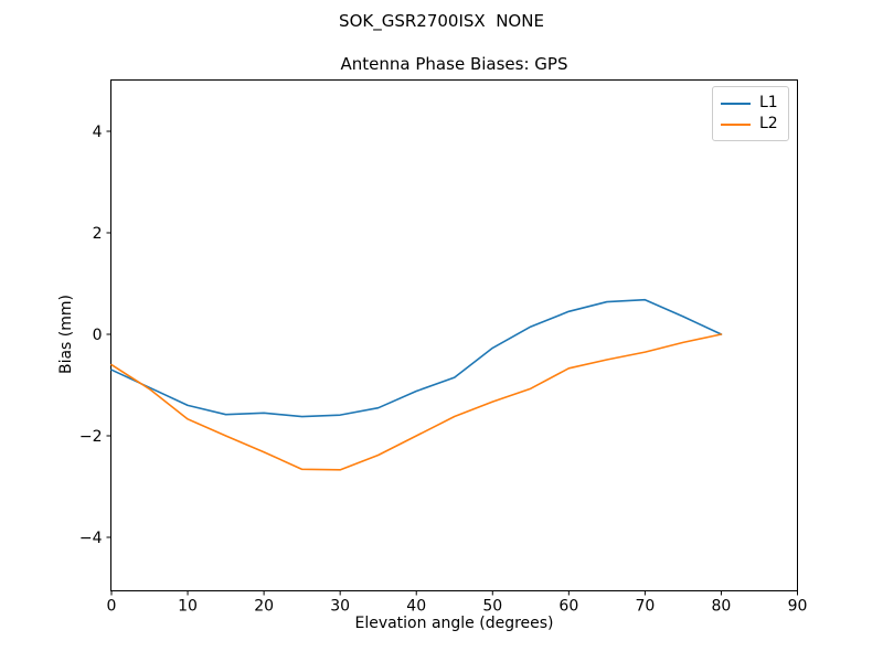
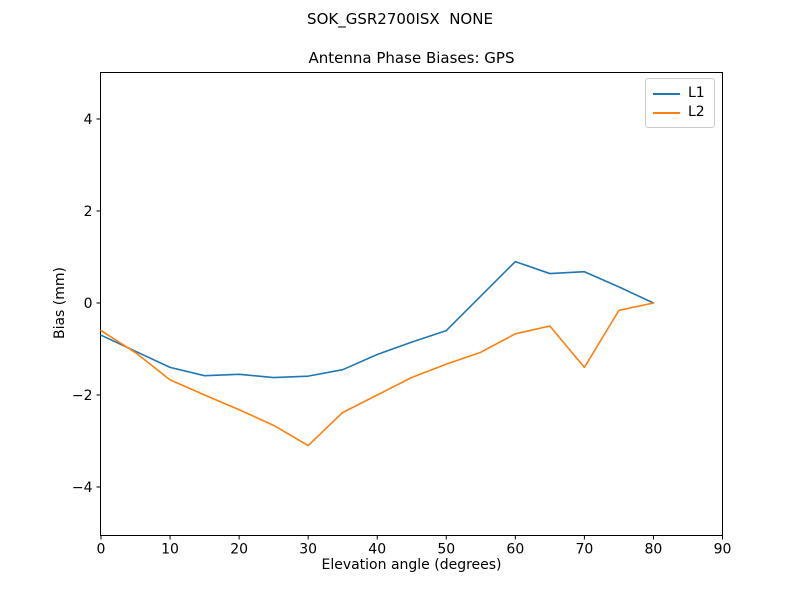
L2/30: -2.7 -> -3.1
L1/50: -0.3 -> -0.6
L1/60: 0.5 -> 0.9
L2/70: -0.3 -> -1.4
